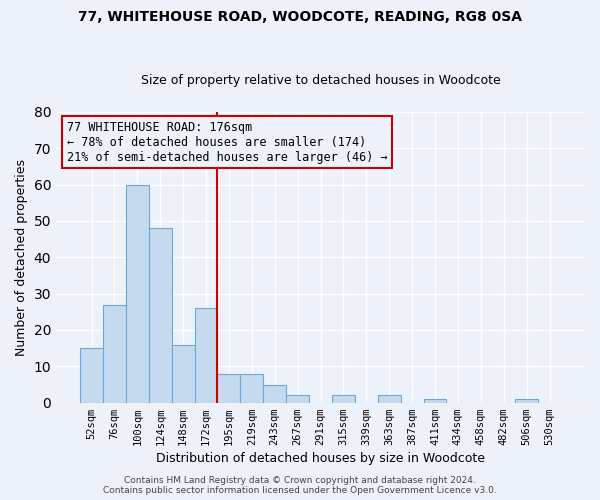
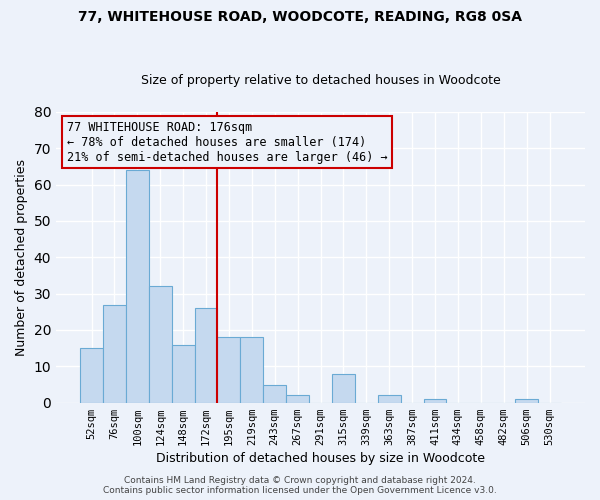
100sqm: 60 -> 64
124sqm: 48 -> 32
195sqm: 8 -> 18
219sqm: 8 -> 18
315sqm: 2 -> 8
